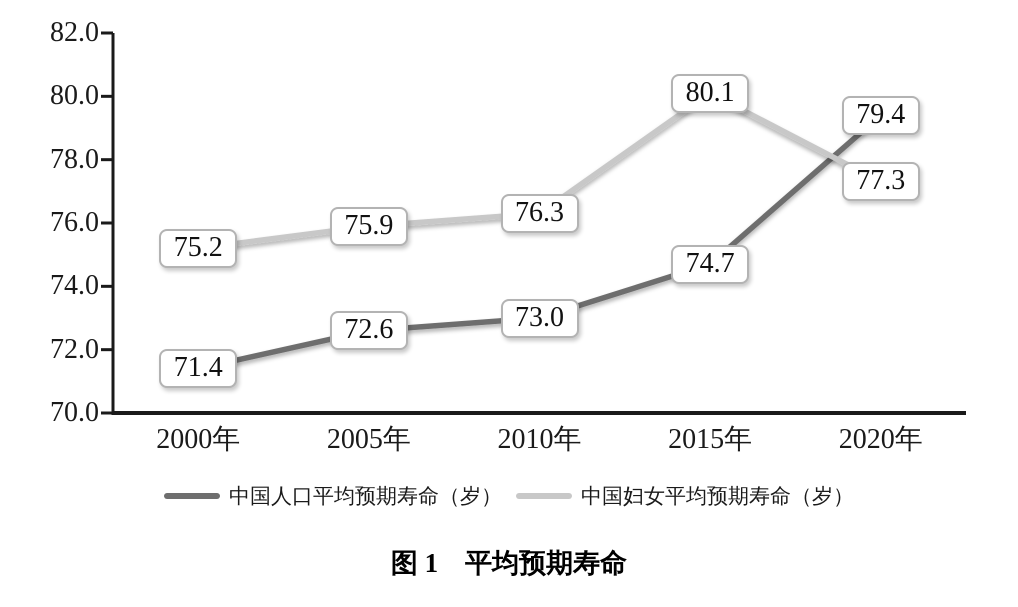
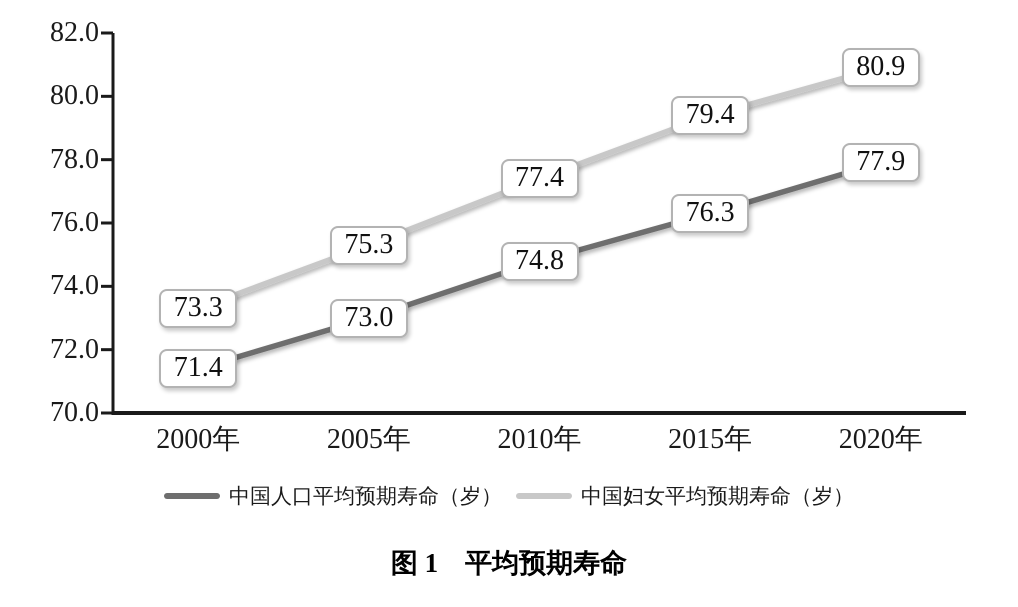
中国妇女平均预期寿命（岁）/2000年: 75.2 -> 73.3
中国人口平均预期寿命（岁）/2005年: 72.6 -> 73.0
中国妇女平均预期寿命（岁）/2005年: 75.9 -> 75.3
中国人口平均预期寿命（岁）/2010年: 73.0 -> 74.8
中国妇女平均预期寿命（岁）/2010年: 76.3 -> 77.4
中国人口平均预期寿命（岁）/2015年: 74.7 -> 76.3
中国妇女平均预期寿命（岁）/2015年: 80.1 -> 79.4
中国人口平均预期寿命（岁）/2020年: 79.4 -> 77.9
中国妇女平均预期寿命（岁）/2020年: 77.3 -> 80.9
